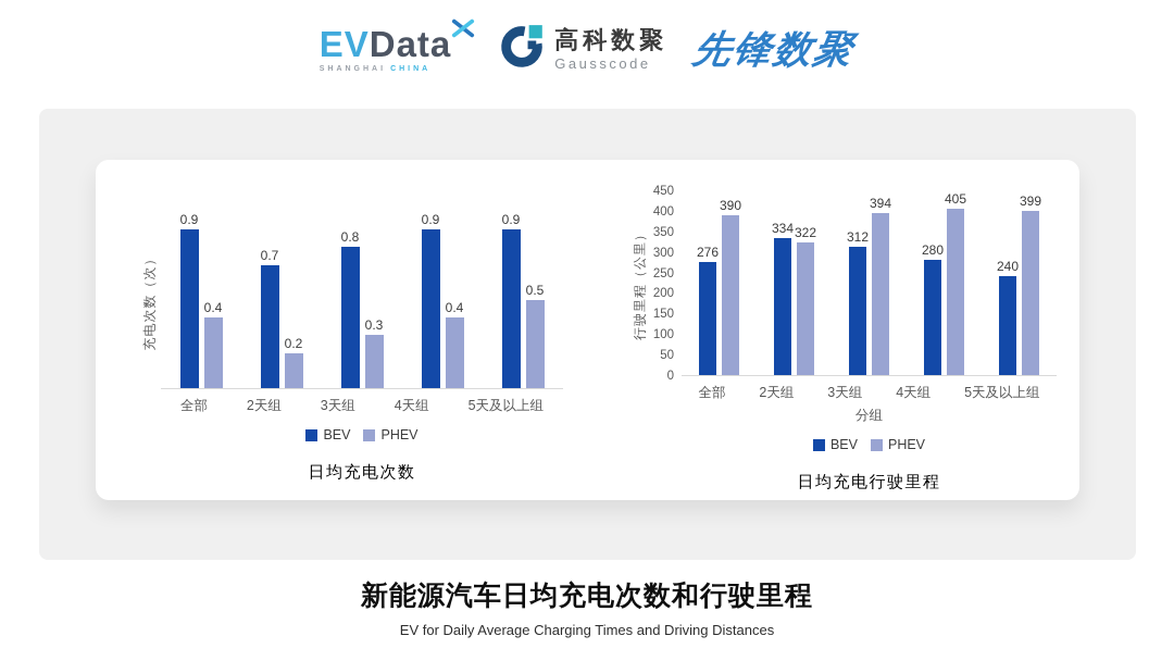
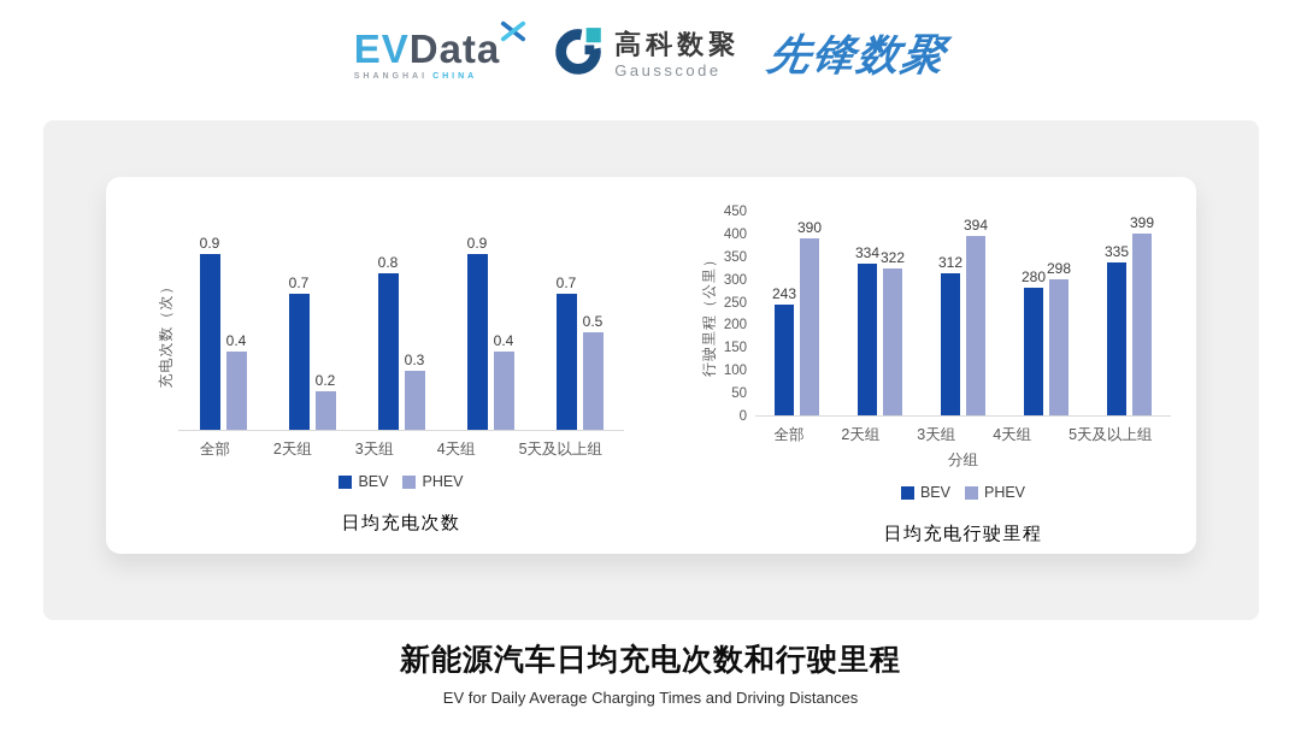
日均充电次数/BEV/5天及以上组: 0.9 -> 0.7
日均充电行驶里程/BEV/全部: 276 -> 243
日均充电行驶里程/PHEV/4天组: 405 -> 298
日均充电行驶里程/BEV/5天及以上组: 240 -> 335
